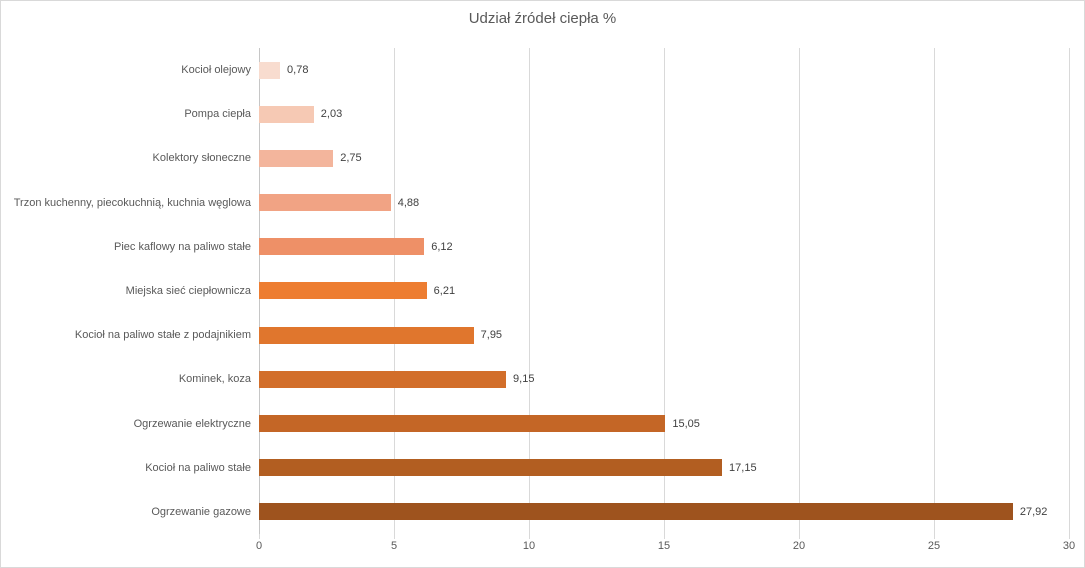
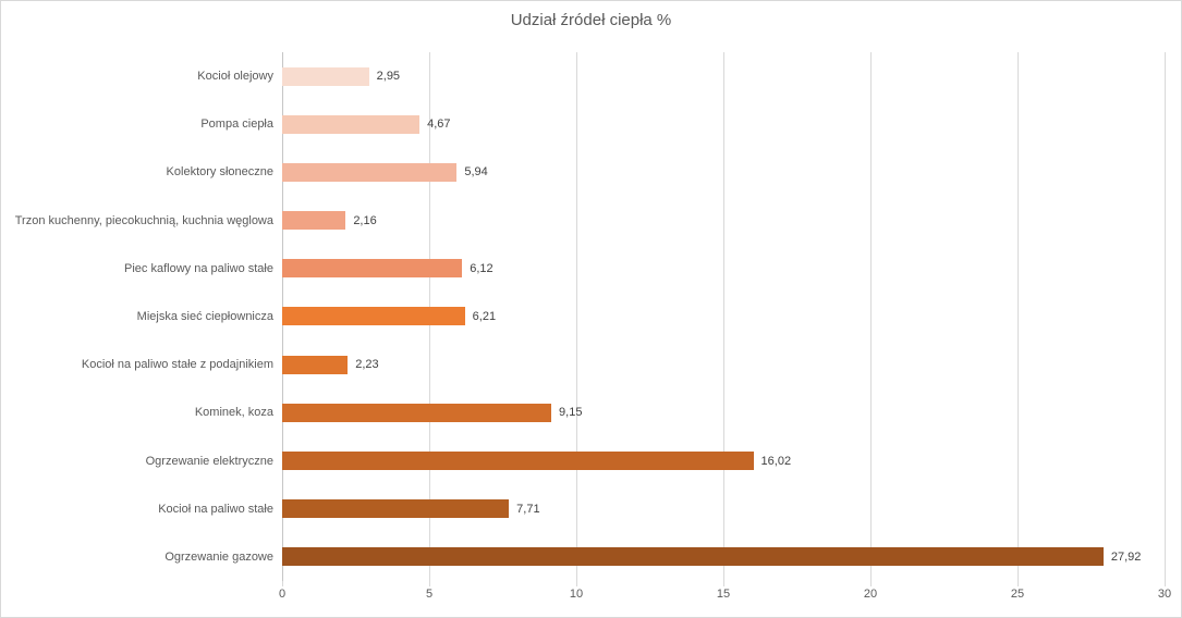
Kocioł olejowy: 0,78 -> 2,95
Pompa ciepła: 2,03 -> 4,67
Kolektory słoneczne: 2,75 -> 5,94
Trzon kuchenny, piecokuchnią, kuchnia węglowa: 4,88 -> 2,16
Kocioł na paliwo stałe z podajnikiem: 7,95 -> 2,23
Ogrzewanie elektryczne: 15,05 -> 16,02
Kocioł na paliwo stałe: 17,15 -> 7,71
